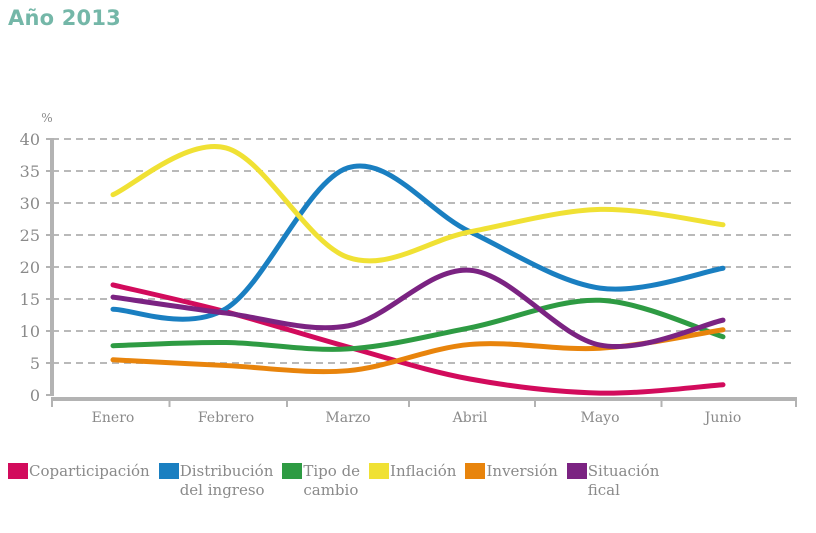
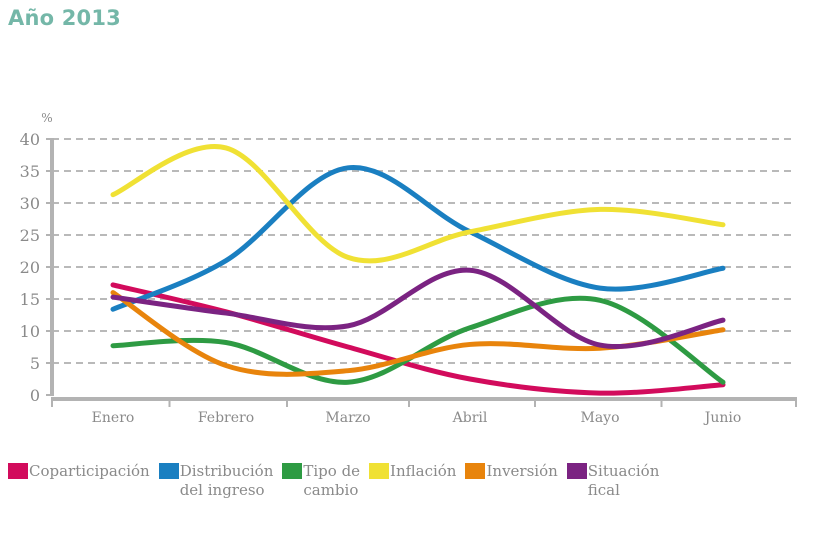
Inversión/Enero: 6 -> 16
Distribución del ingreso/Febrero: 14 -> 21
Tipo de cambio/Marzo: 7 -> 2
Tipo de cambio/Junio: 9 -> 2
